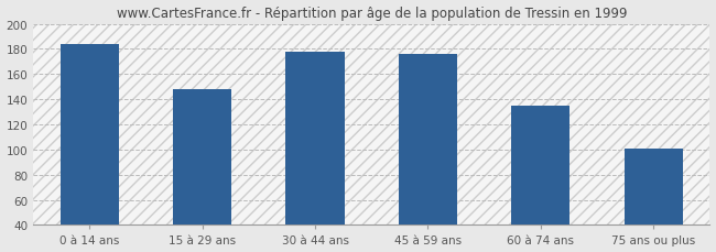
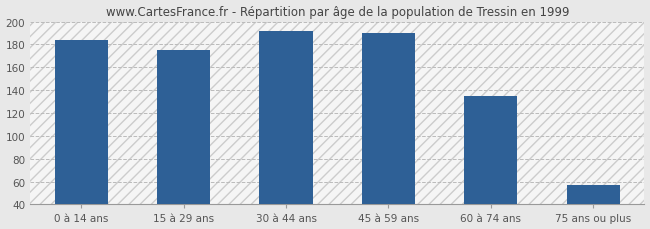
15 à 29 ans: 148 -> 175
30 à 44 ans: 178 -> 192
45 à 59 ans: 176 -> 190
75 ans ou plus: 101 -> 57
